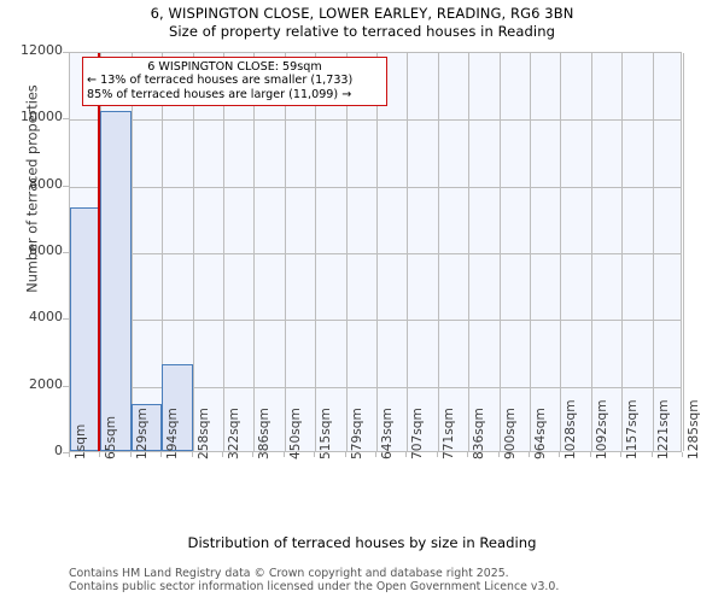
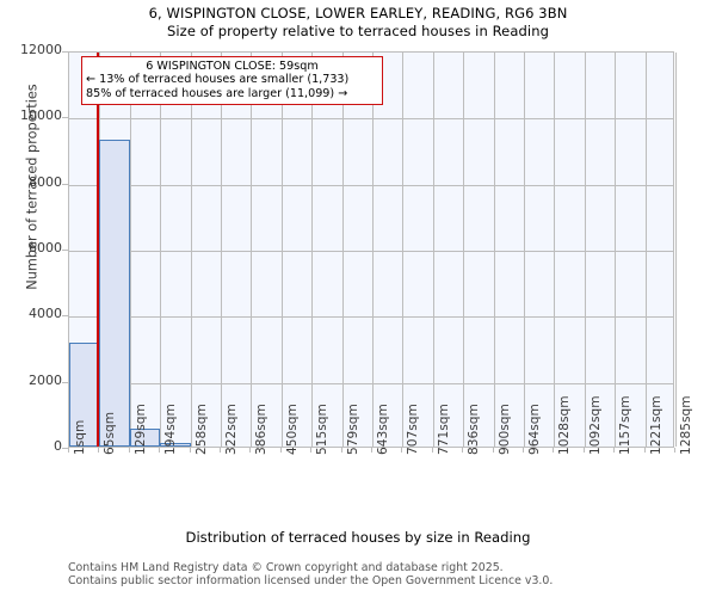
1sqm: 7300 -> 3200
65sqm: 10200 -> 9300
129sqm: 1400 -> 600
194sqm: 2600 -> 100
